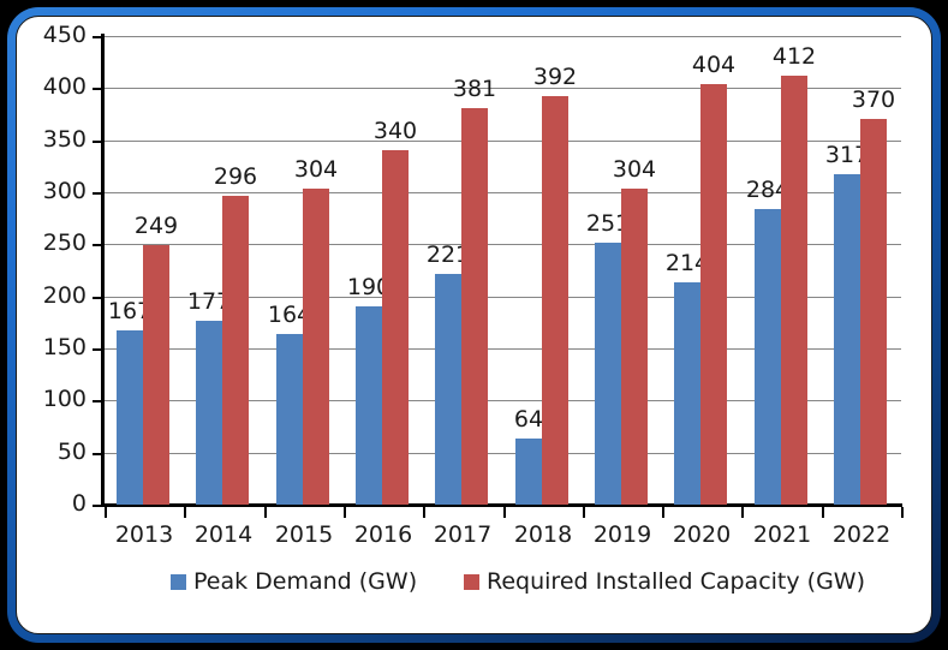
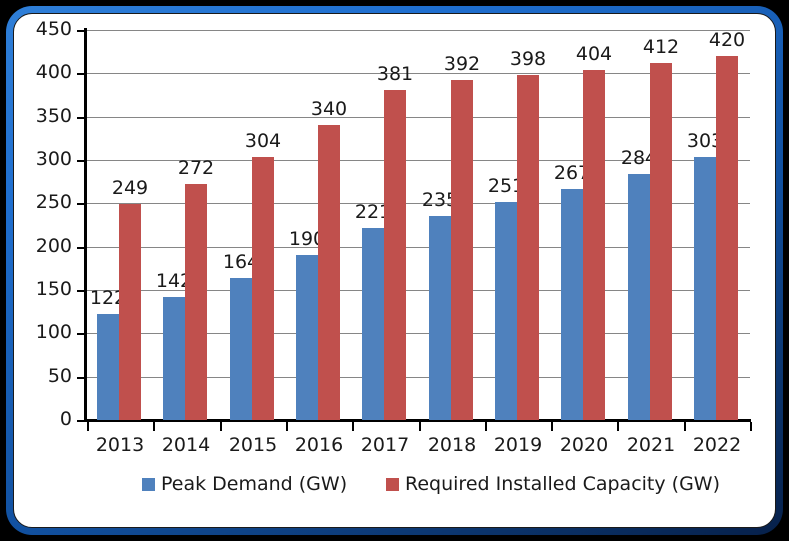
Peak Demand (GW)/2013: 167 -> 122
Peak Demand (GW)/2014: 177 -> 142
Required Installed Capacity (GW)/2014: 296 -> 272
Peak Demand (GW)/2018: 64 -> 235
Required Installed Capacity (GW)/2019: 304 -> 398
Peak Demand (GW)/2020: 214 -> 267
Peak Demand (GW)/2022: 317 -> 303
Required Installed Capacity (GW)/2022: 370 -> 420
